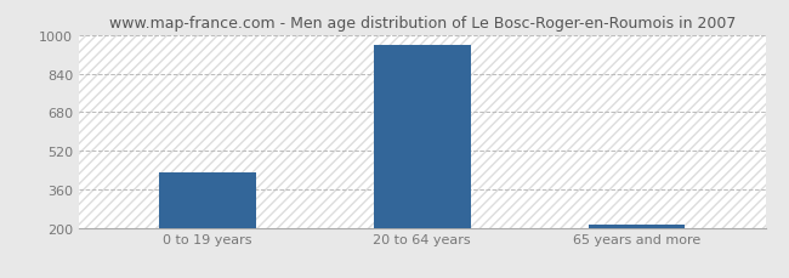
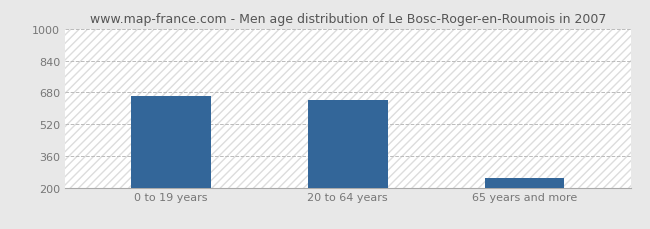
0 to 19 years: 430 -> 660
20 to 64 years: 960 -> 640
65 years and more: 220 -> 250
